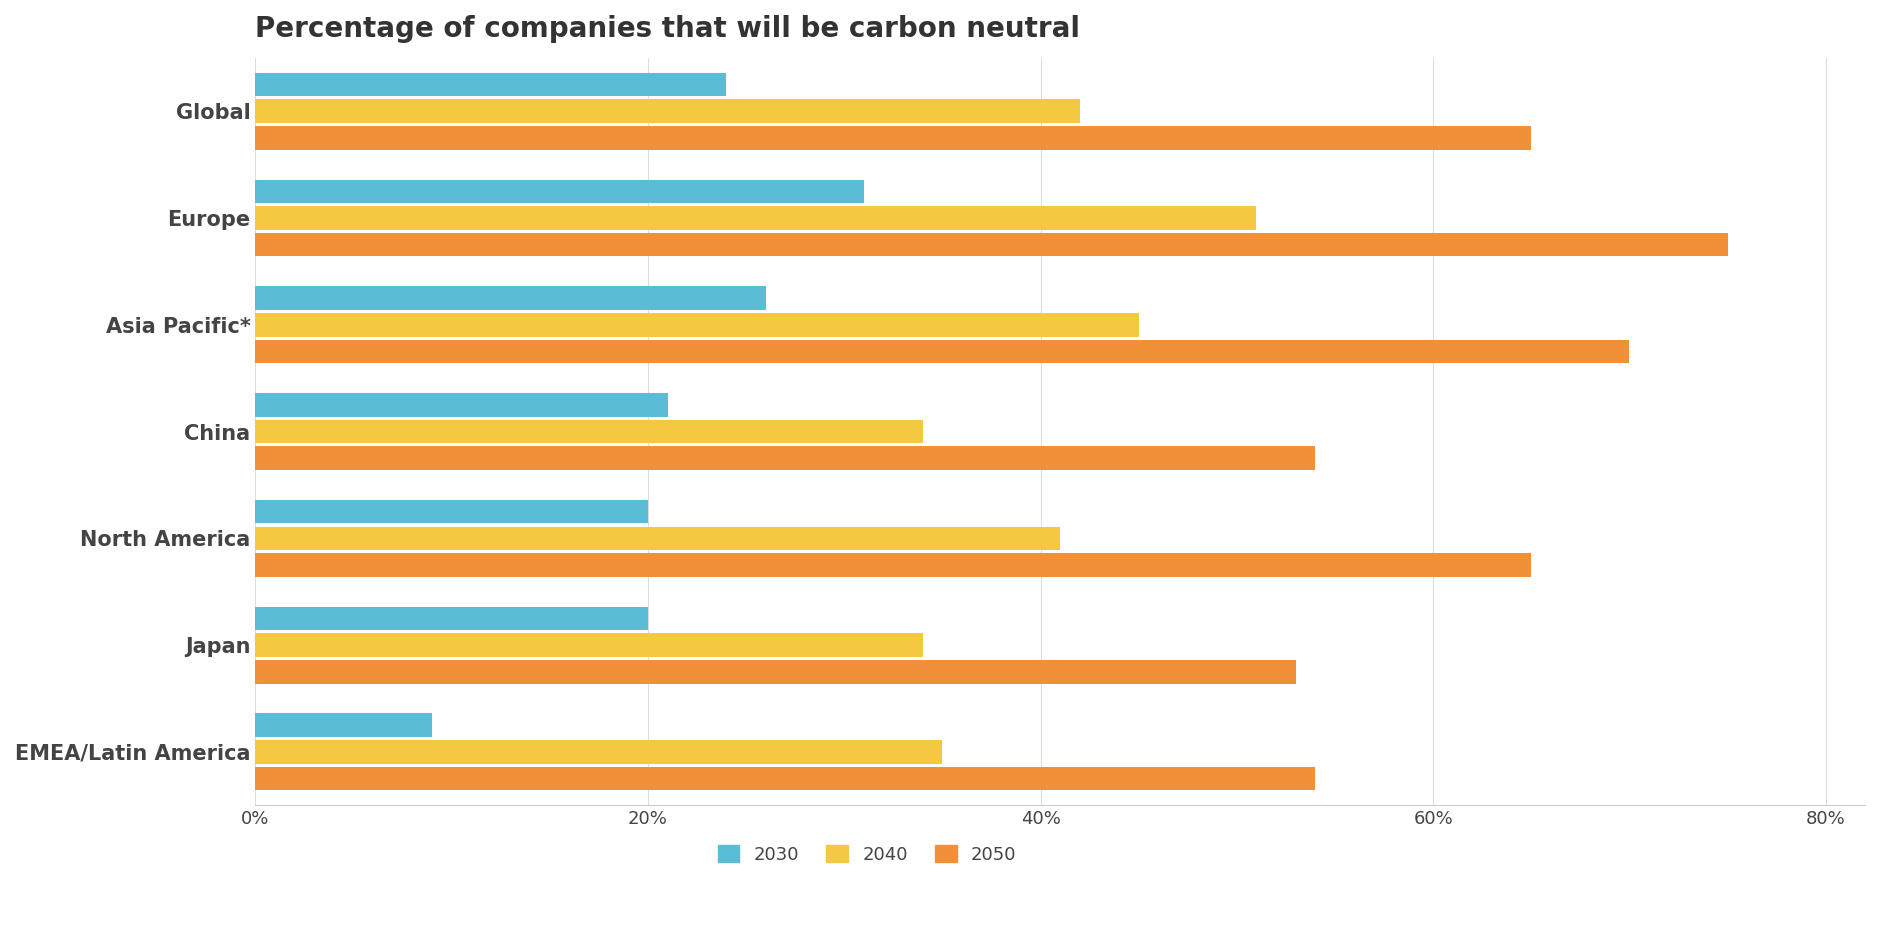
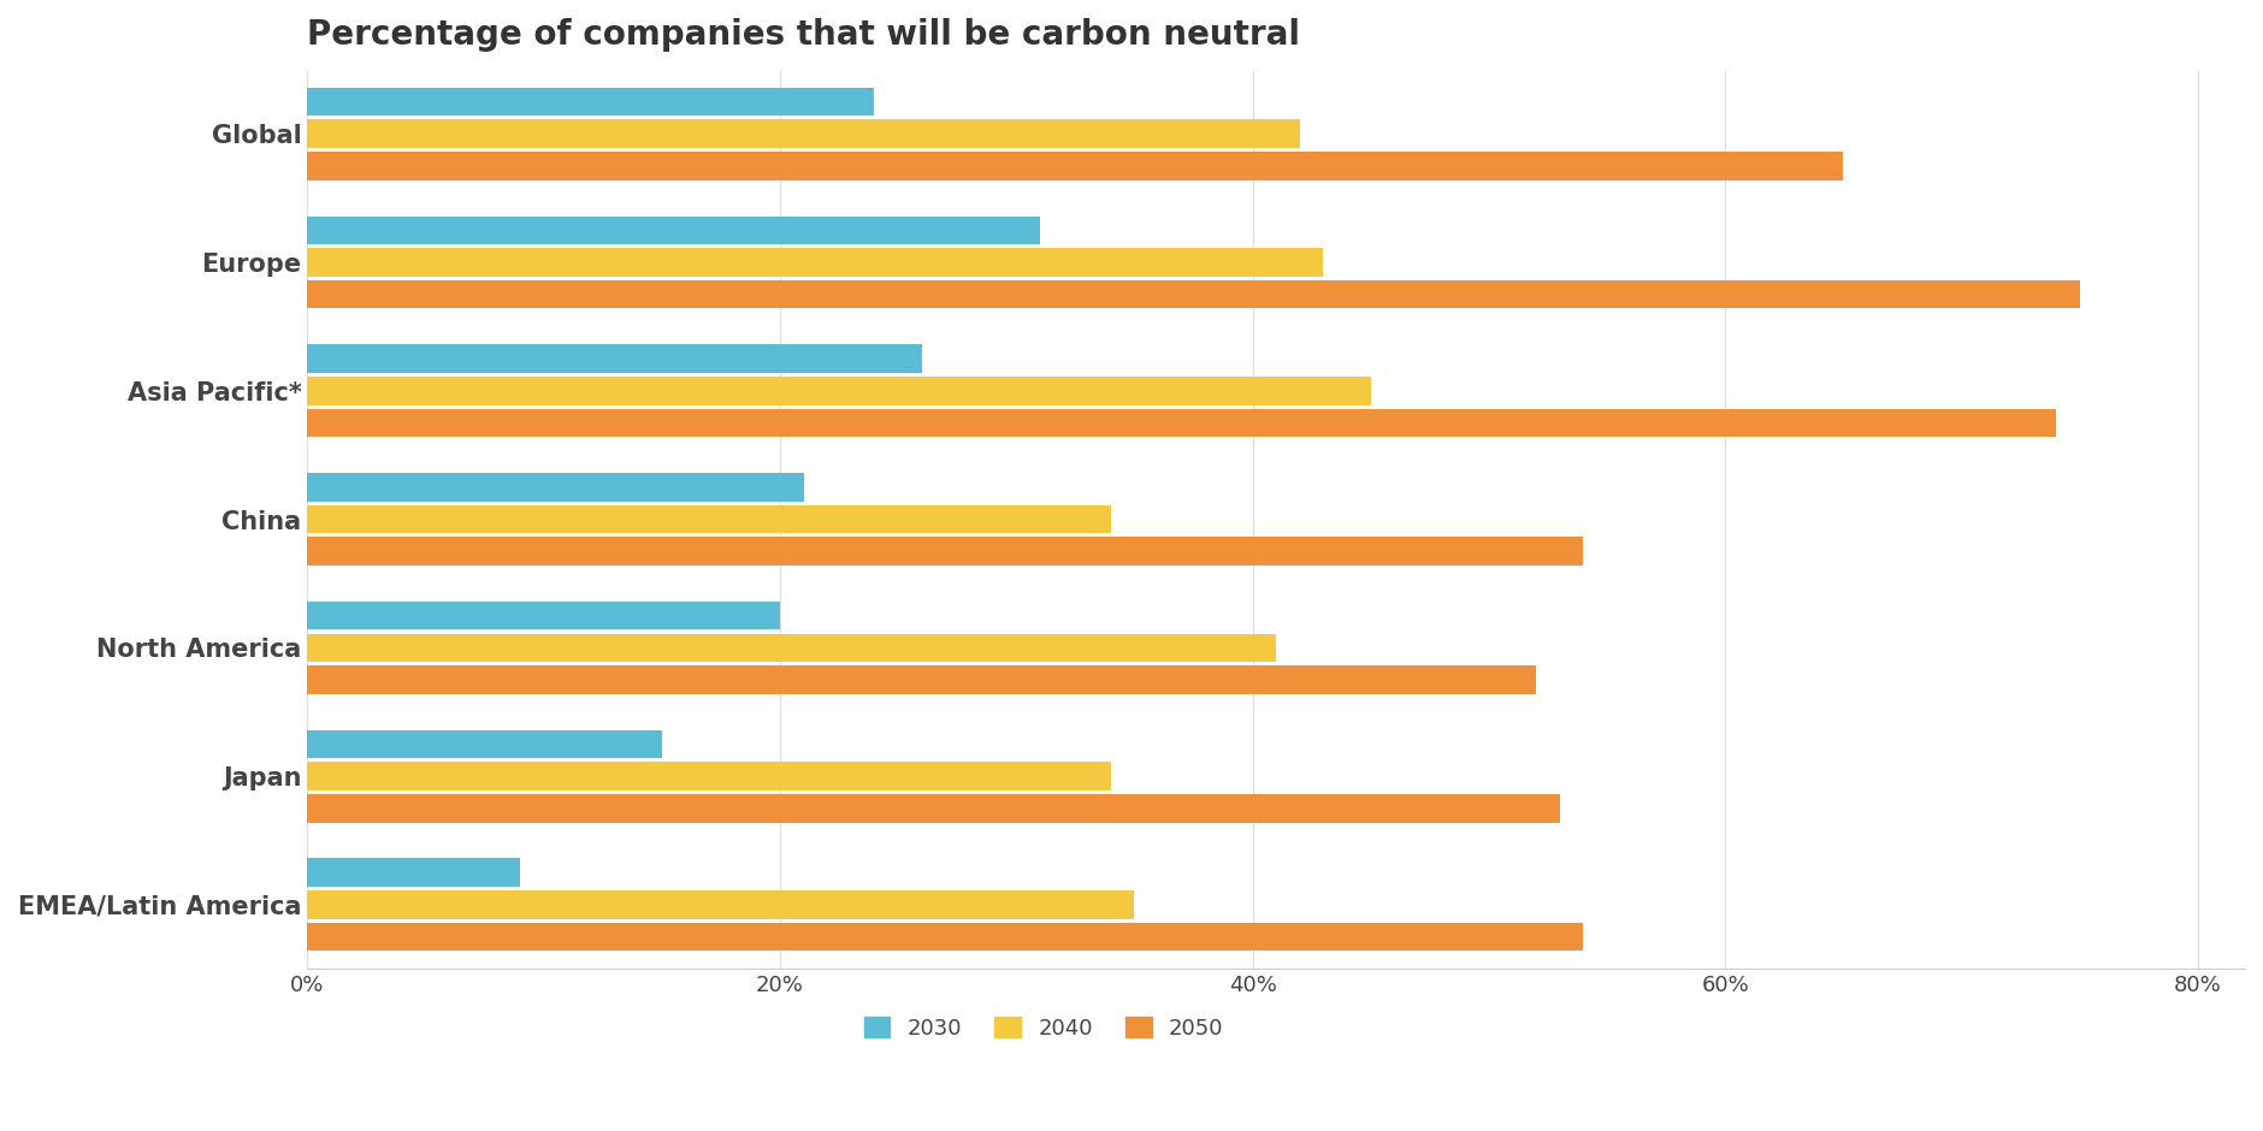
2040/Europe: 51% -> 43%
2050/Asia Pacific*: 70% -> 74%
2050/North America: 65% -> 52%
2030/Japan: 20% -> 15%
